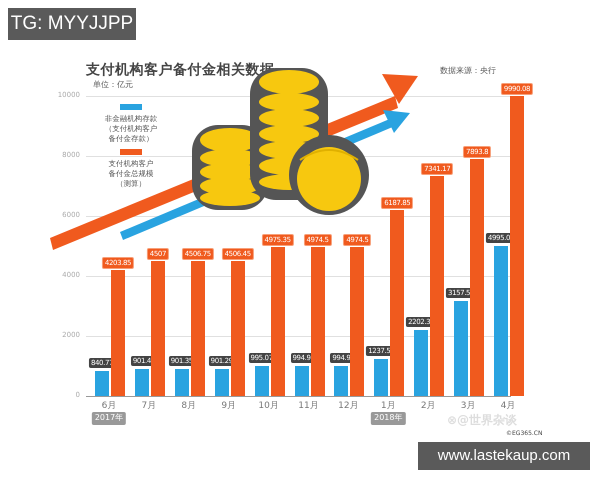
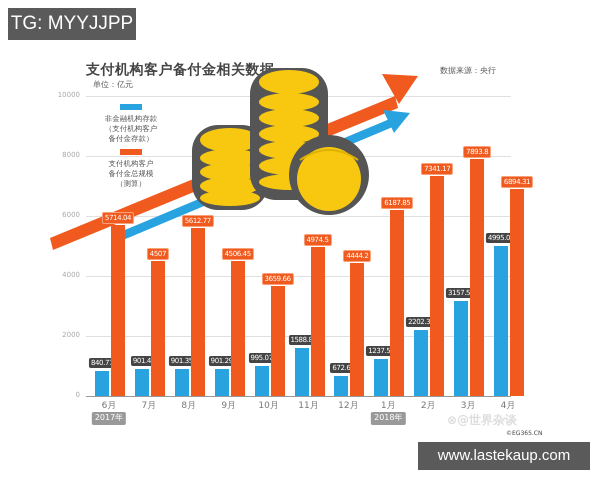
支付机构客户备付金总规模（测算）/6月: 4203.85 -> 5714.04
支付机构客户备付金总规模（测算）/8月: 4506.75 -> 5612.77
支付机构客户备付金总规模（测算）/10月: 4975.35 -> 3659.66
非金融机构存款（支付机构客户备付金存款）/11月: 994.9 -> 1588.8
非金融机构存款（支付机构客户备付金存款）/12月: 994.9 -> 672.6
支付机构客户备付金总规模（测算）/12月: 4974.5 -> 4444.2
支付机构客户备付金总规模（测算）/4月: 9990.08 -> 6894.31
